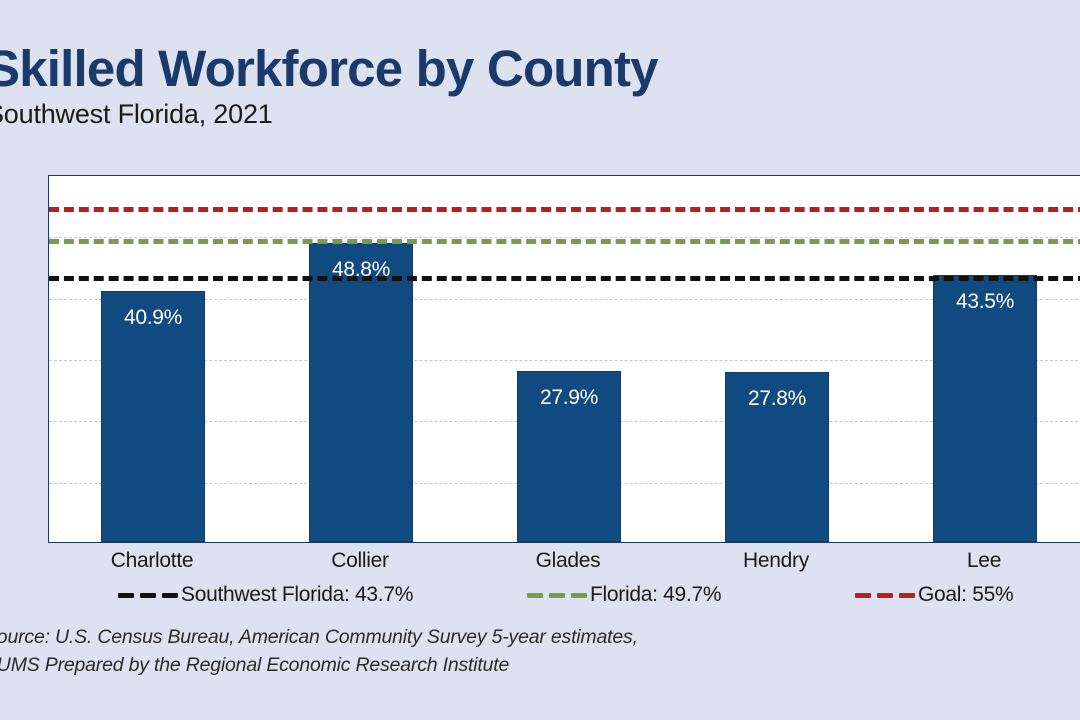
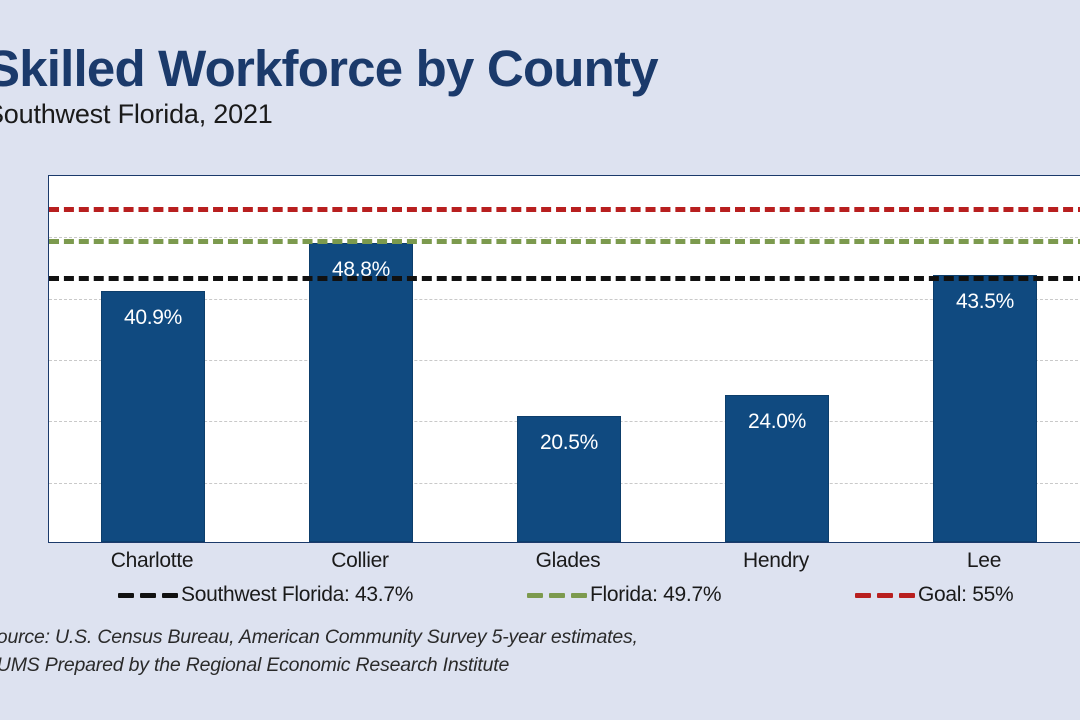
Glades: 27.9% -> 20.5%
Hendry: 27.8% -> 24.0%
